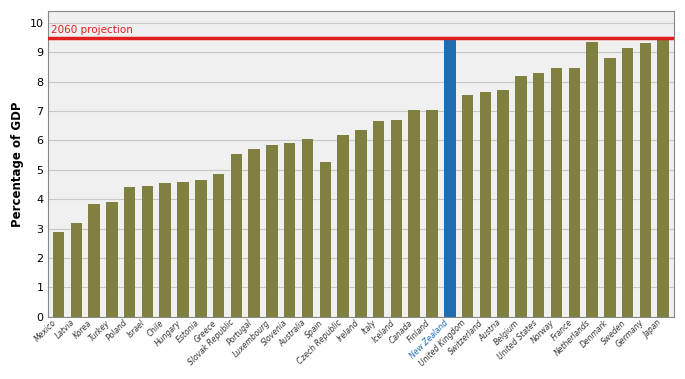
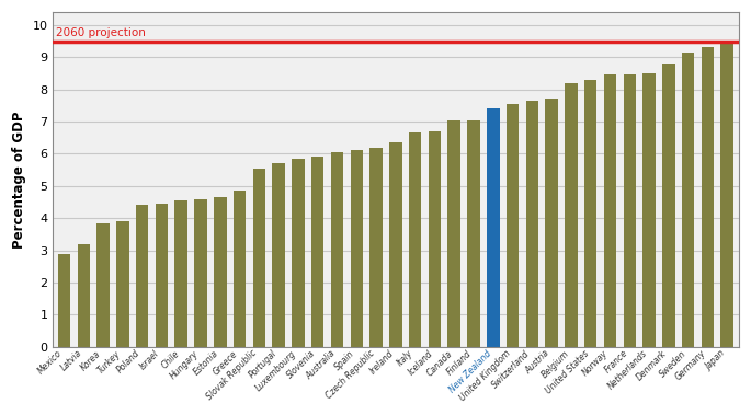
Spain: 5.25 -> 6.10
New Zealand: 9.45 -> 7.40
Netherlands: 9.35 -> 8.50
